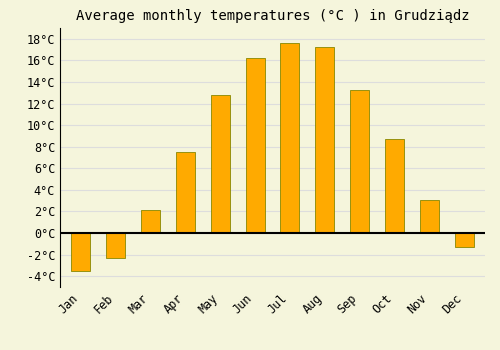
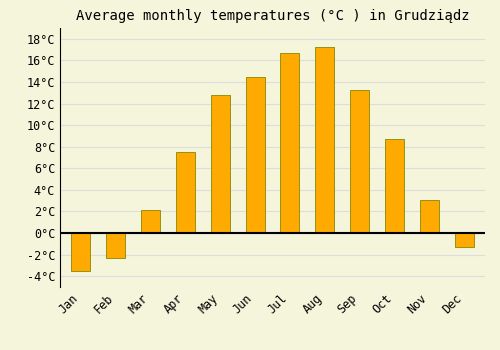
Jun: 16.2°C -> 14.5°C
Jul: 17.6°C -> 16.7°C
